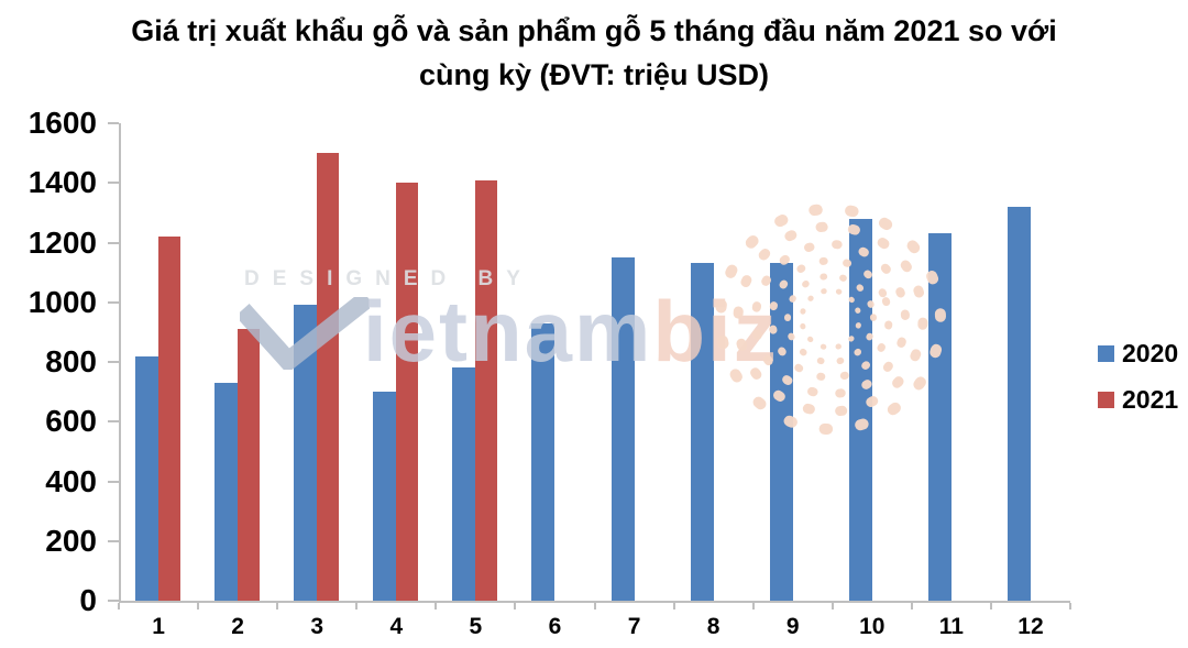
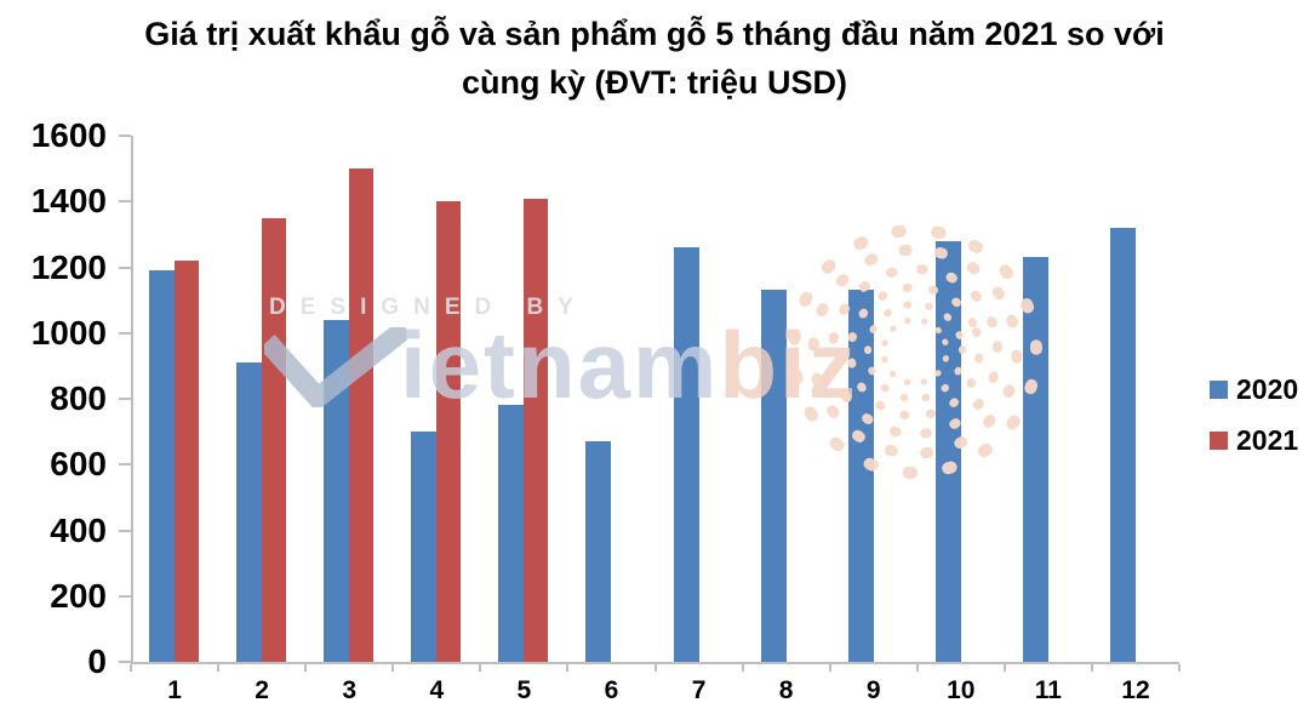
2020/1: 820 -> 1190
2020/2: 730 -> 910
2021/2: 910 -> 1350
2020/3: 990 -> 1040
2020/6: 930 -> 670
2020/7: 1150 -> 1260
